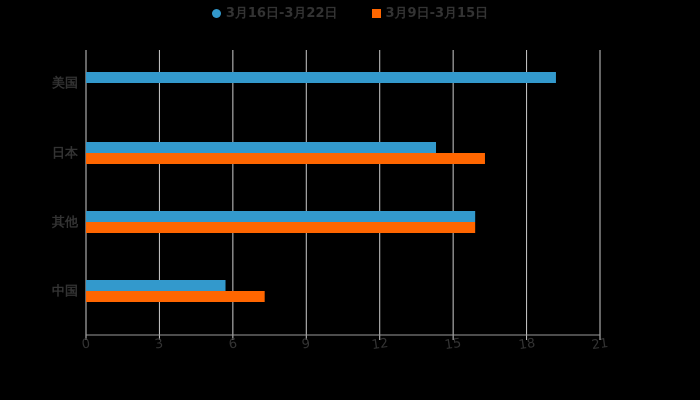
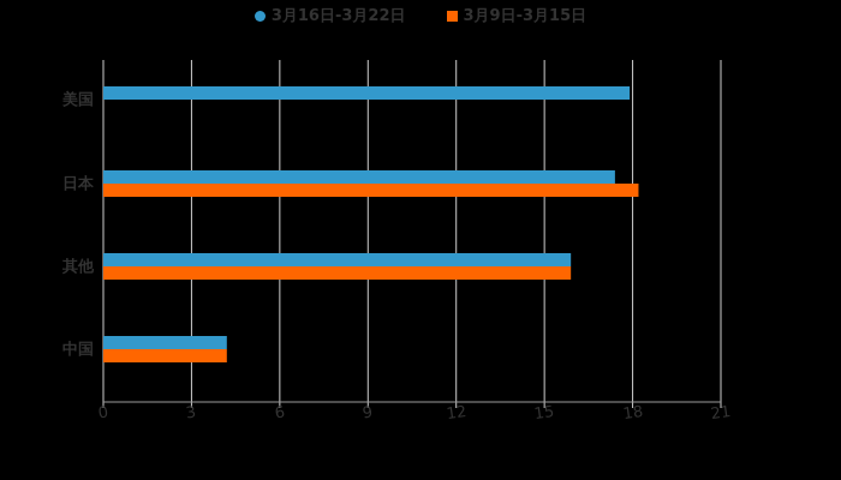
3月16日-3月22日/美国: 19.2 -> 17.9
3月16日-3月22日/日本: 14.3 -> 17.4
3月9日-3月15日/日本: 16.3 -> 18.2
3月16日-3月22日/中国: 5.7 -> 4.2
3月9日-3月15日/中国: 7.3 -> 4.2
